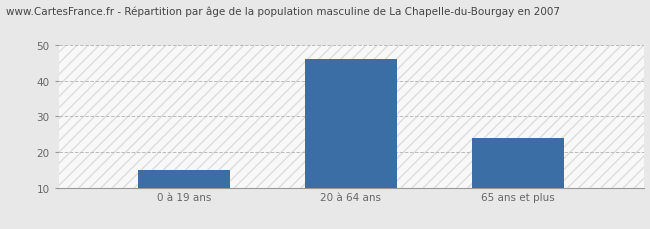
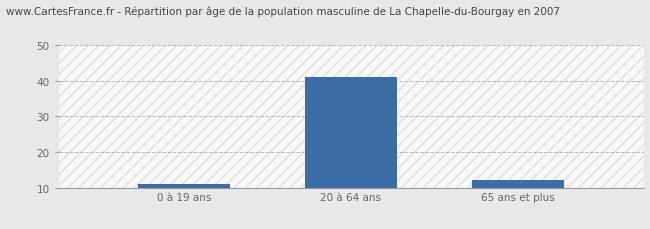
0 à 19 ans: 15 -> 11
20 à 64 ans: 46 -> 41
65 ans et plus: 24 -> 12
